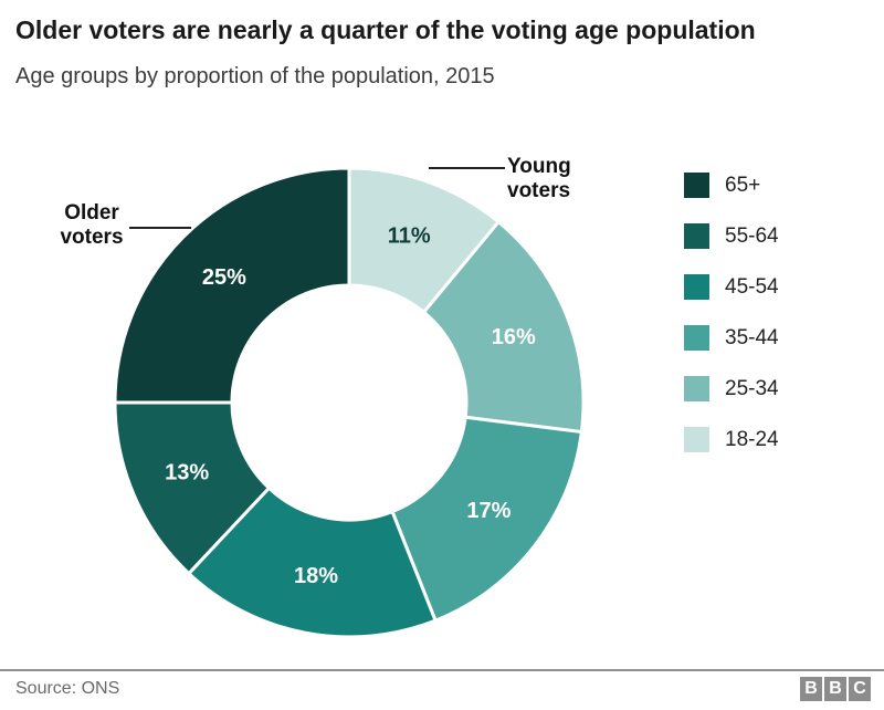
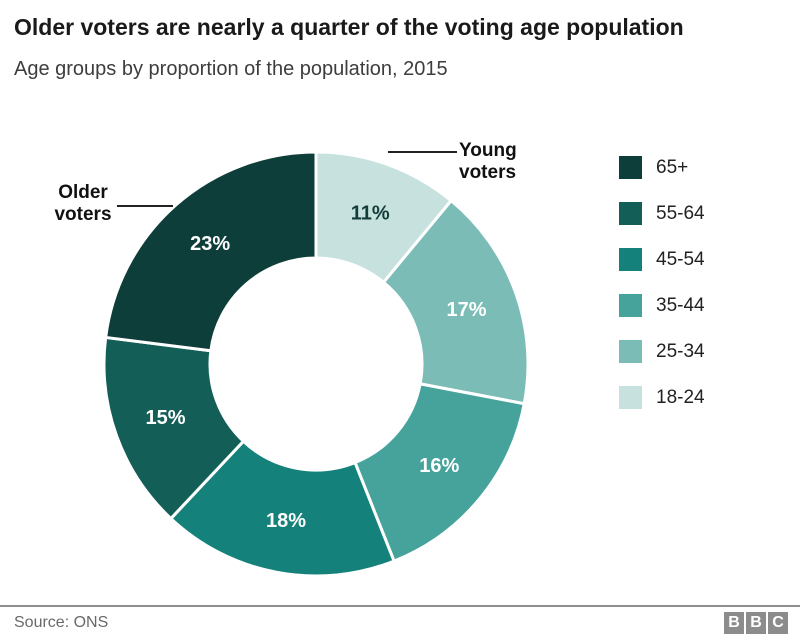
25-34: 16% -> 17%
35-44: 17% -> 16%
55-64: 13% -> 15%
65+: 25% -> 23%
